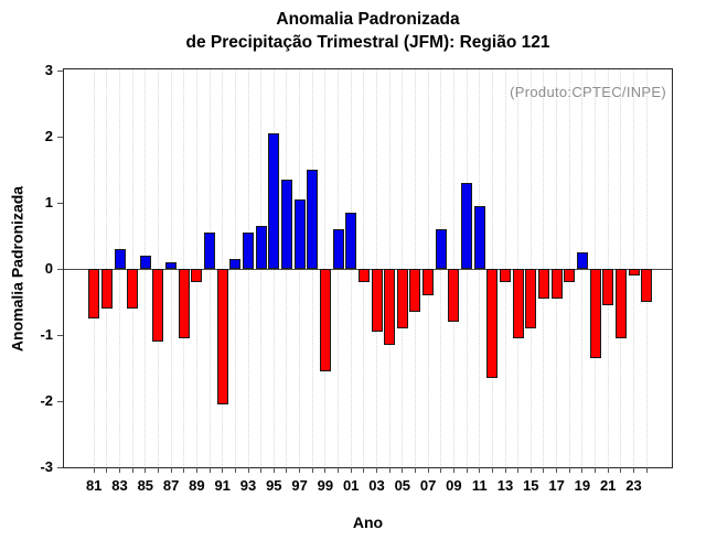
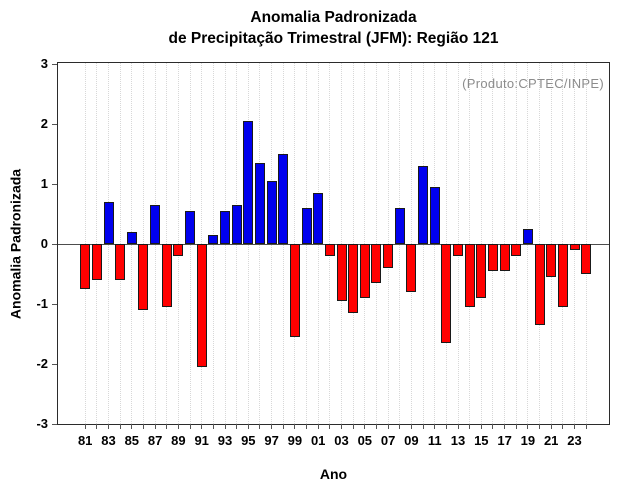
83: 0.3 -> 0.7
87: 0.1 -> 0.7
